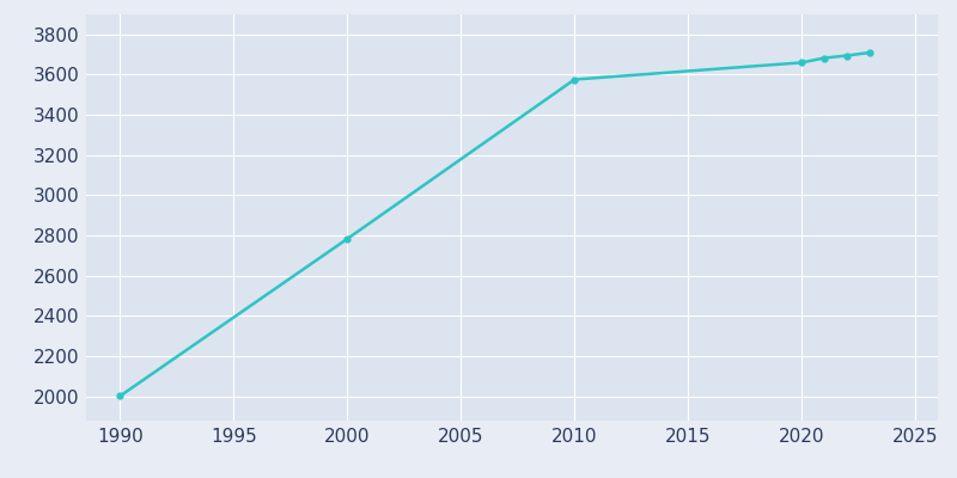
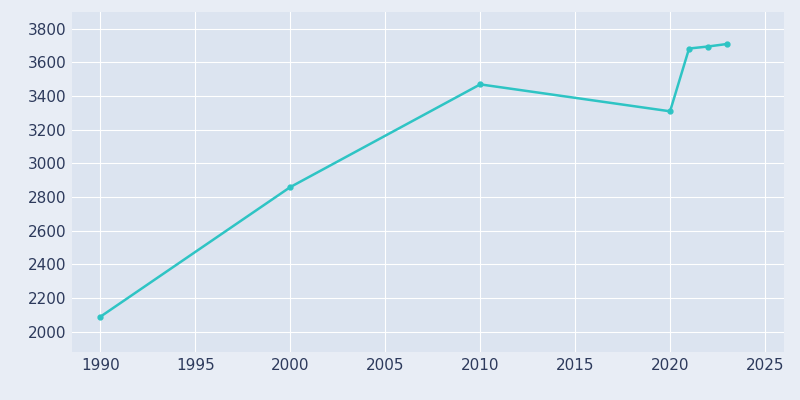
1990: 2000 -> 2090
2000: 2780 -> 2860
2010: 3580 -> 3470
2020: 3660 -> 3310
